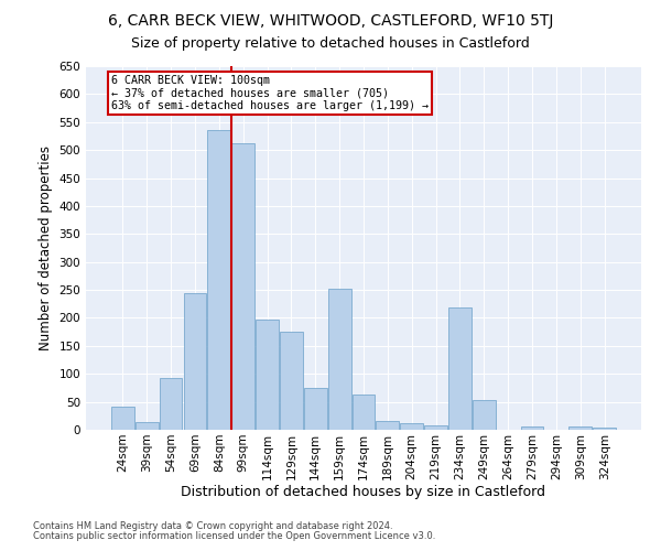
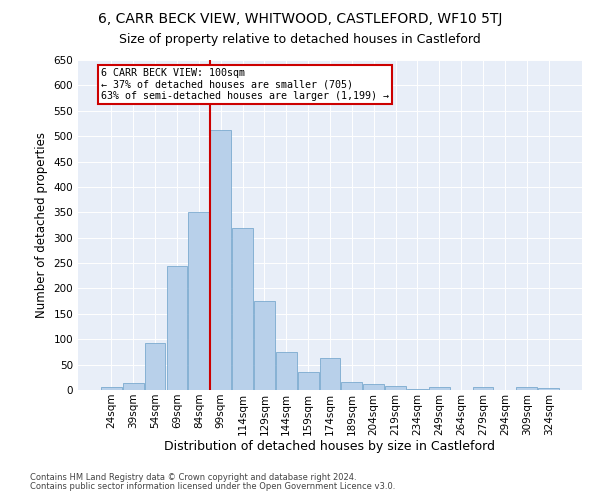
24sqm: 42 -> 5
84sqm: 536 -> 350
114sqm: 196 -> 320
159sqm: 252 -> 35
234sqm: 218 -> 2
249sqm: 54 -> 5
